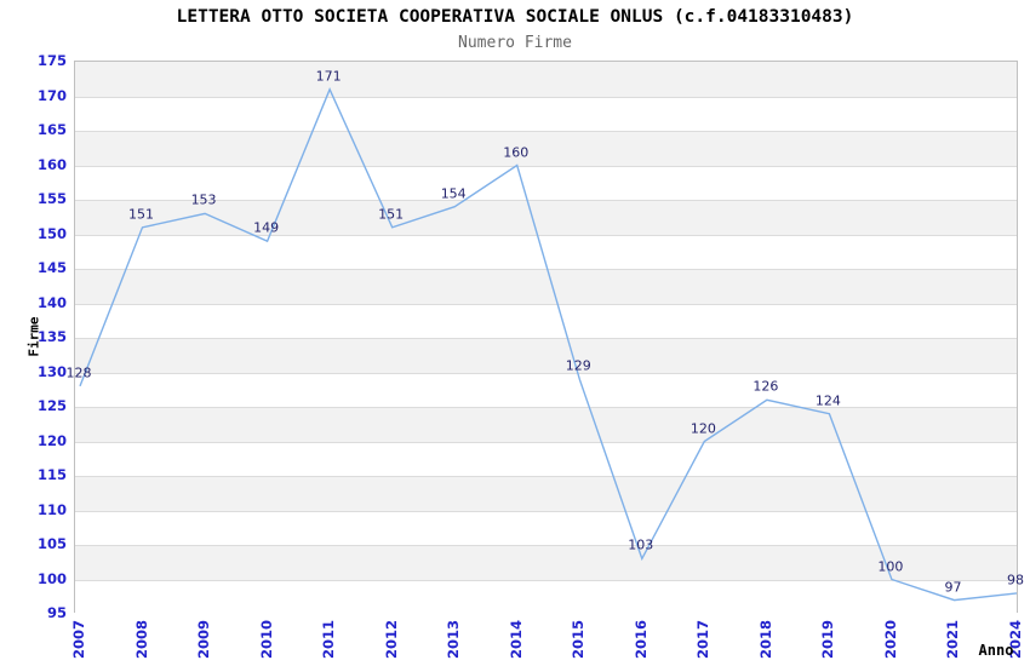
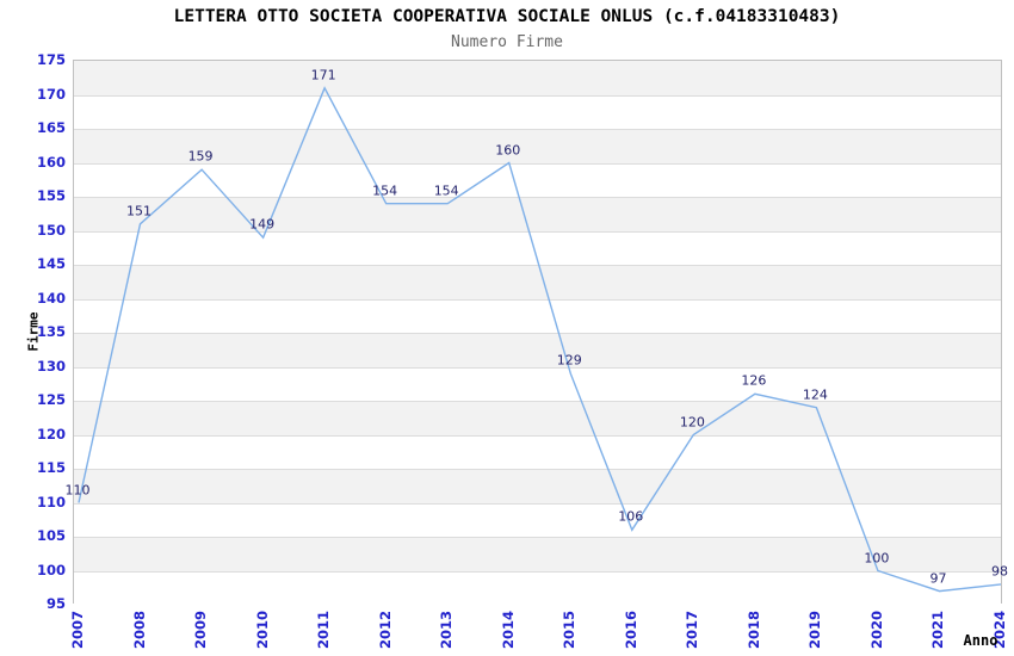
2007: 128 -> 110
2009: 153 -> 159
2012: 151 -> 154
2016: 103 -> 106
